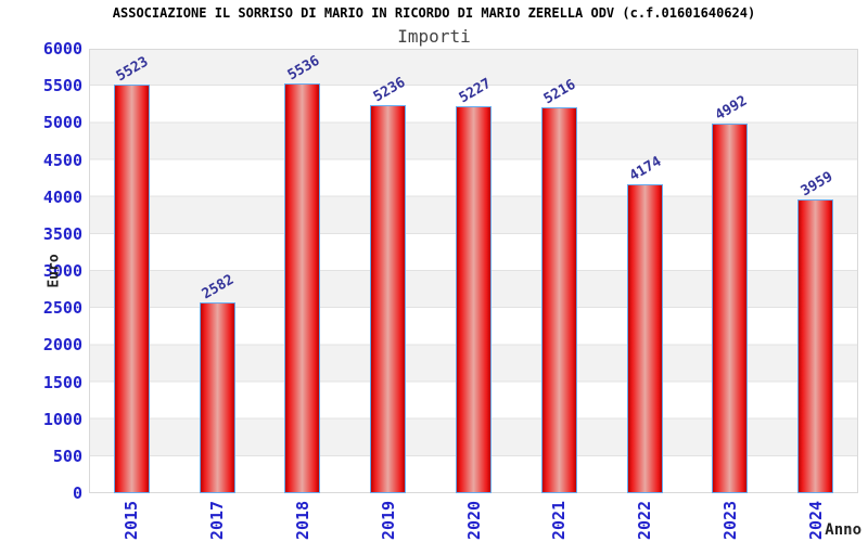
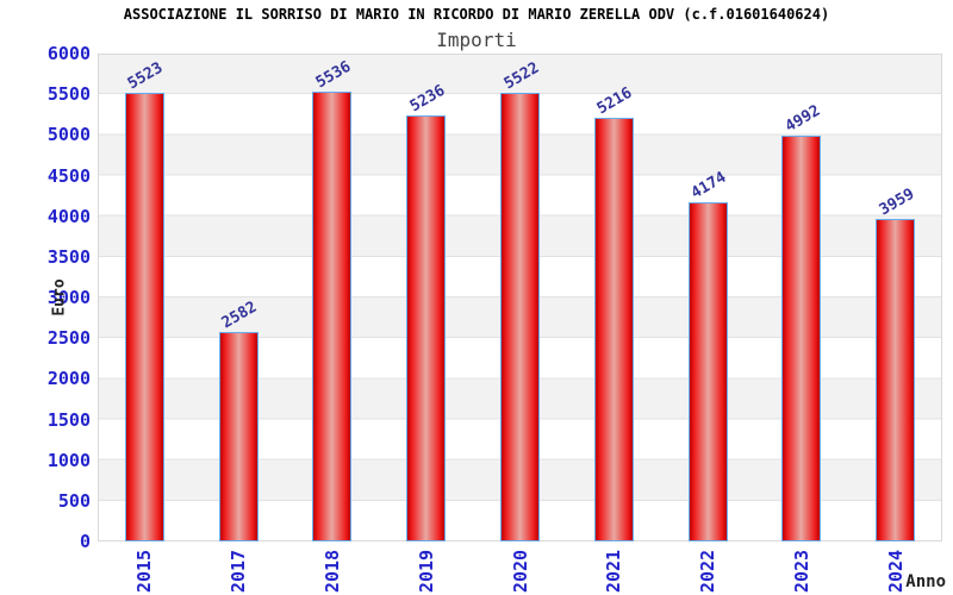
2020: 5227 -> 5522
